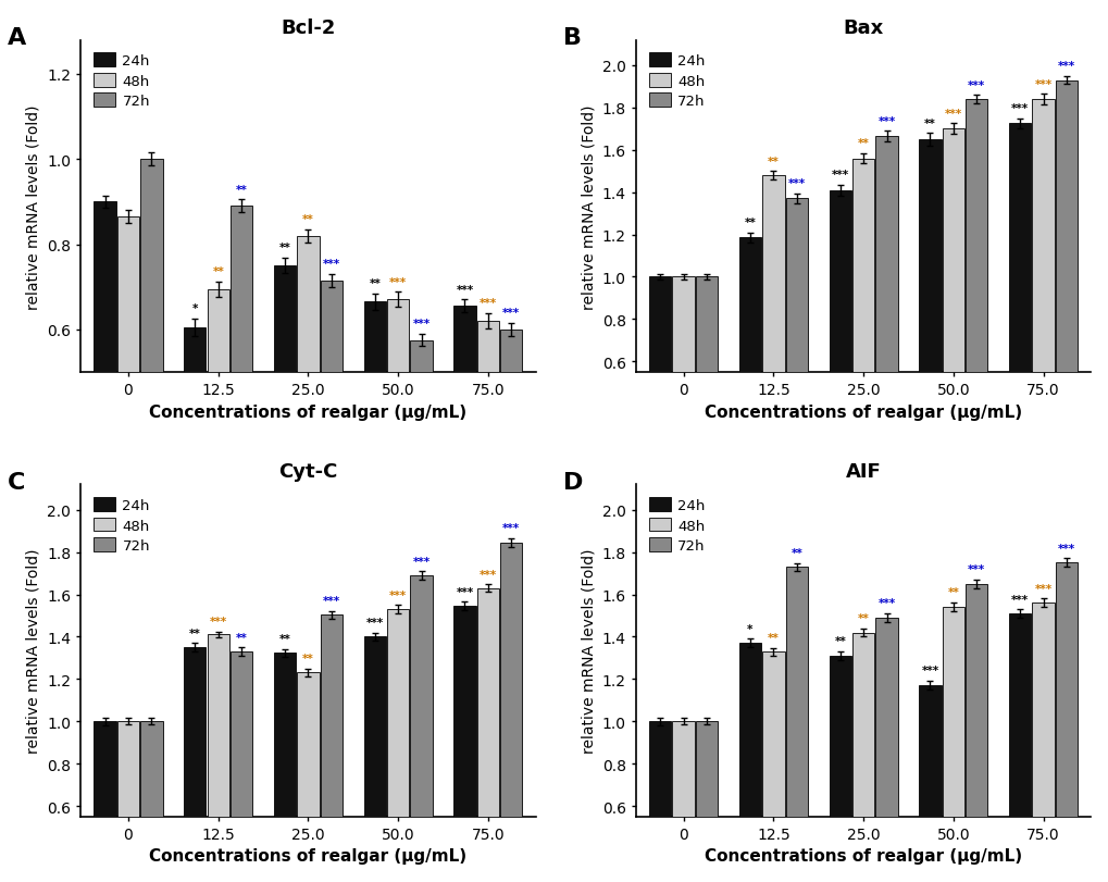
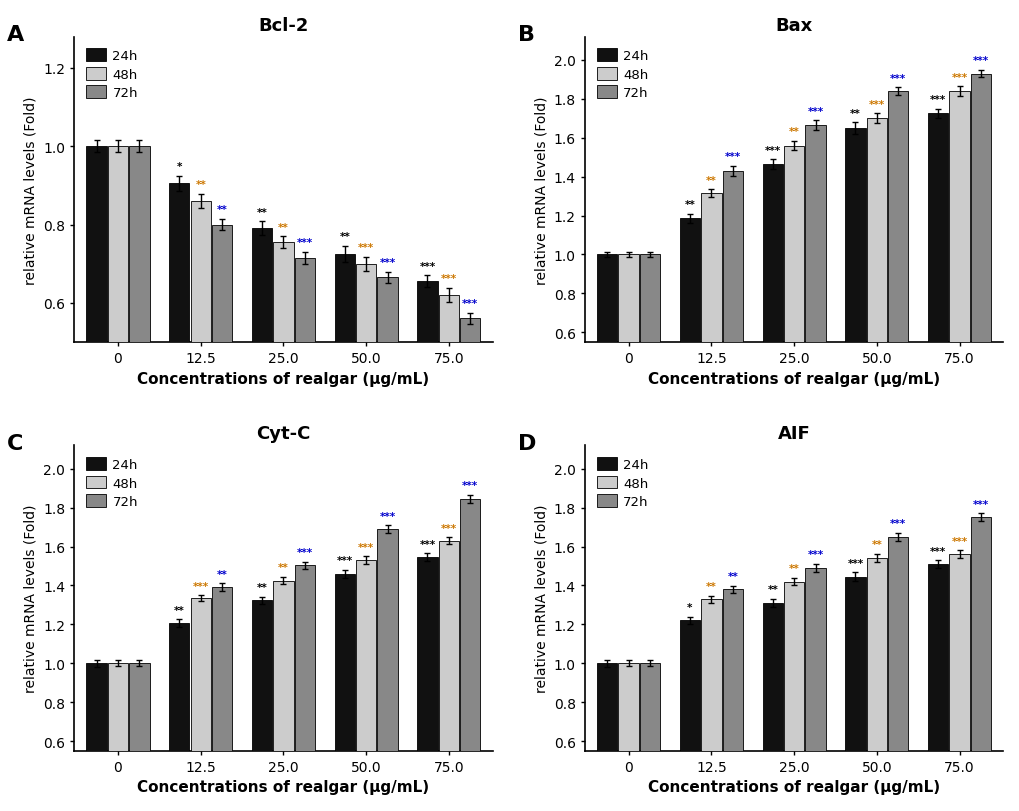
Bcl-2/24h/0: 0.900 -> 1.000
Bcl-2/48h/0: 0.865 -> 1.000
Bcl-2/24h/12.5: 0.605 -> 0.905
Bcl-2/48h/12.5: 0.695 -> 0.860
Bcl-2/72h/12.5: 0.890 -> 0.800
Bcl-2/24h/25.0: 0.750 -> 0.790
Bcl-2/48h/25.0: 0.820 -> 0.755
Bcl-2/24h/50.0: 0.665 -> 0.725
Bcl-2/48h/50.0: 0.670 -> 0.700
Bcl-2/72h/50.0: 0.575 -> 0.665
Bcl-2/72h/75.0: 0.600 -> 0.560
Bax/48h/12.5: 1.48 -> 1.31
Bax/72h/12.5: 1.37 -> 1.43
Bax/24h/25.0: 1.41 -> 1.47
Cyt-C/24h/12.5: 1.35 -> 1.21
Cyt-C/48h/12.5: 1.41 -> 1.33
Cyt-C/72h/12.5: 1.33 -> 1.39
Cyt-C/48h/25.0: 1.23 -> 1.43
Cyt-C/24h/50.0: 1.40 -> 1.46
AIF/24h/12.5: 1.37 -> 1.22
AIF/72h/12.5: 1.73 -> 1.38
AIF/24h/50.0: 1.17 -> 1.45
